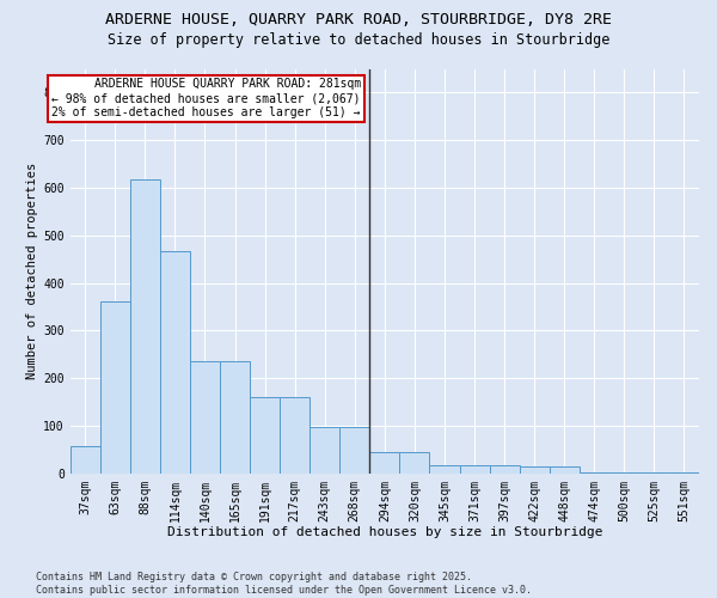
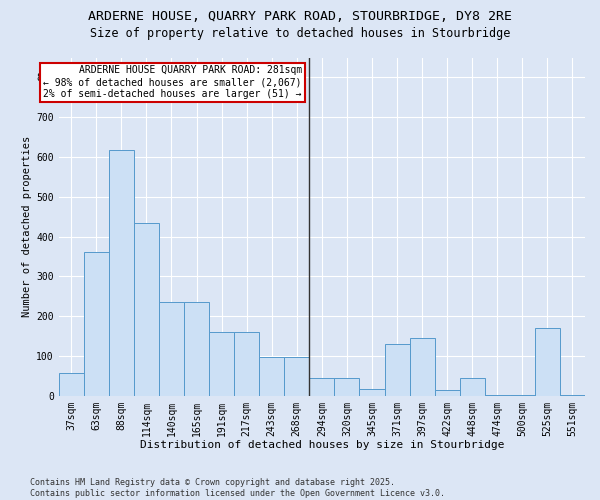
114sqm: 468 -> 435
371sqm: 18 -> 130
397sqm: 18 -> 145
448sqm: 15 -> 45
525sqm: 3 -> 170
